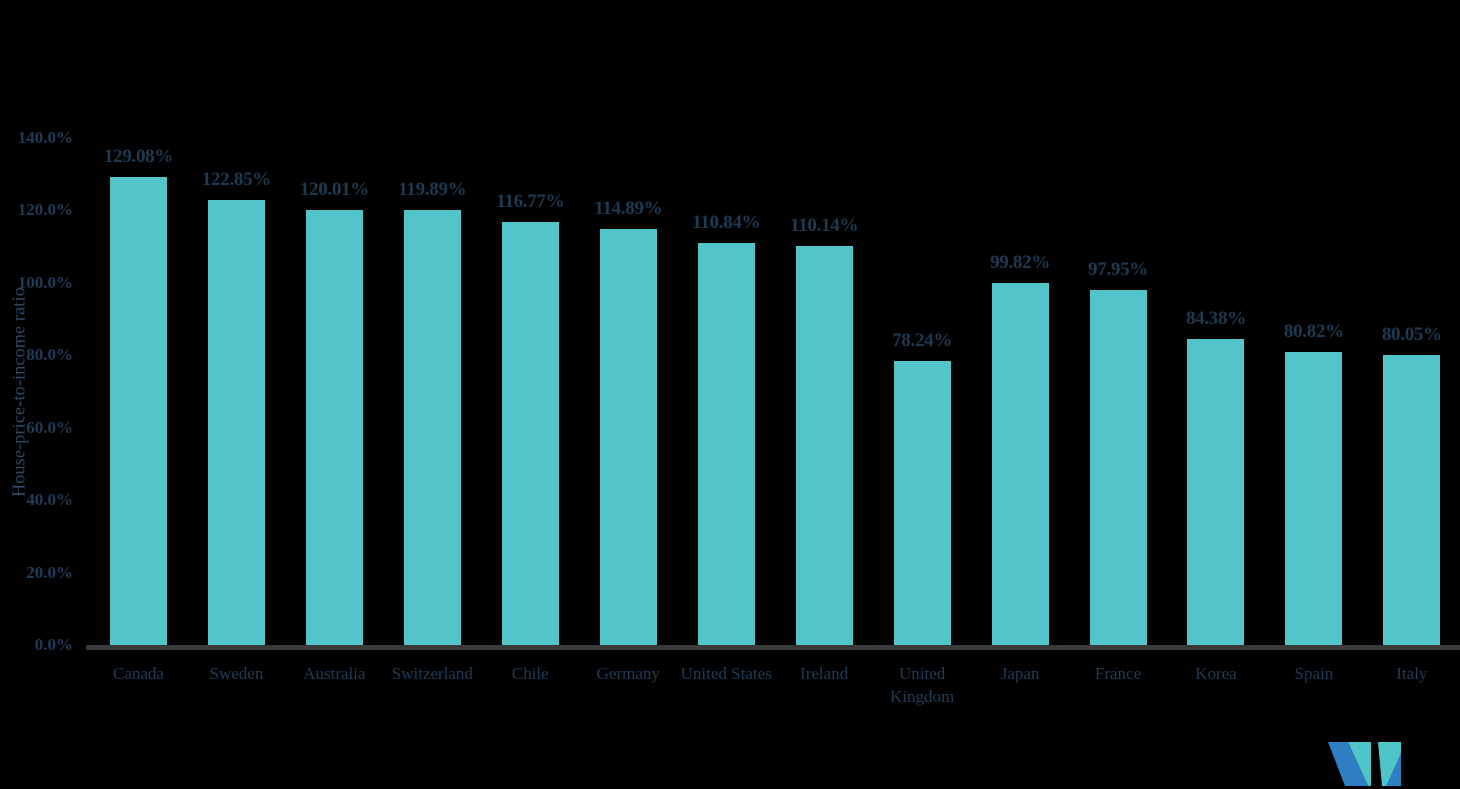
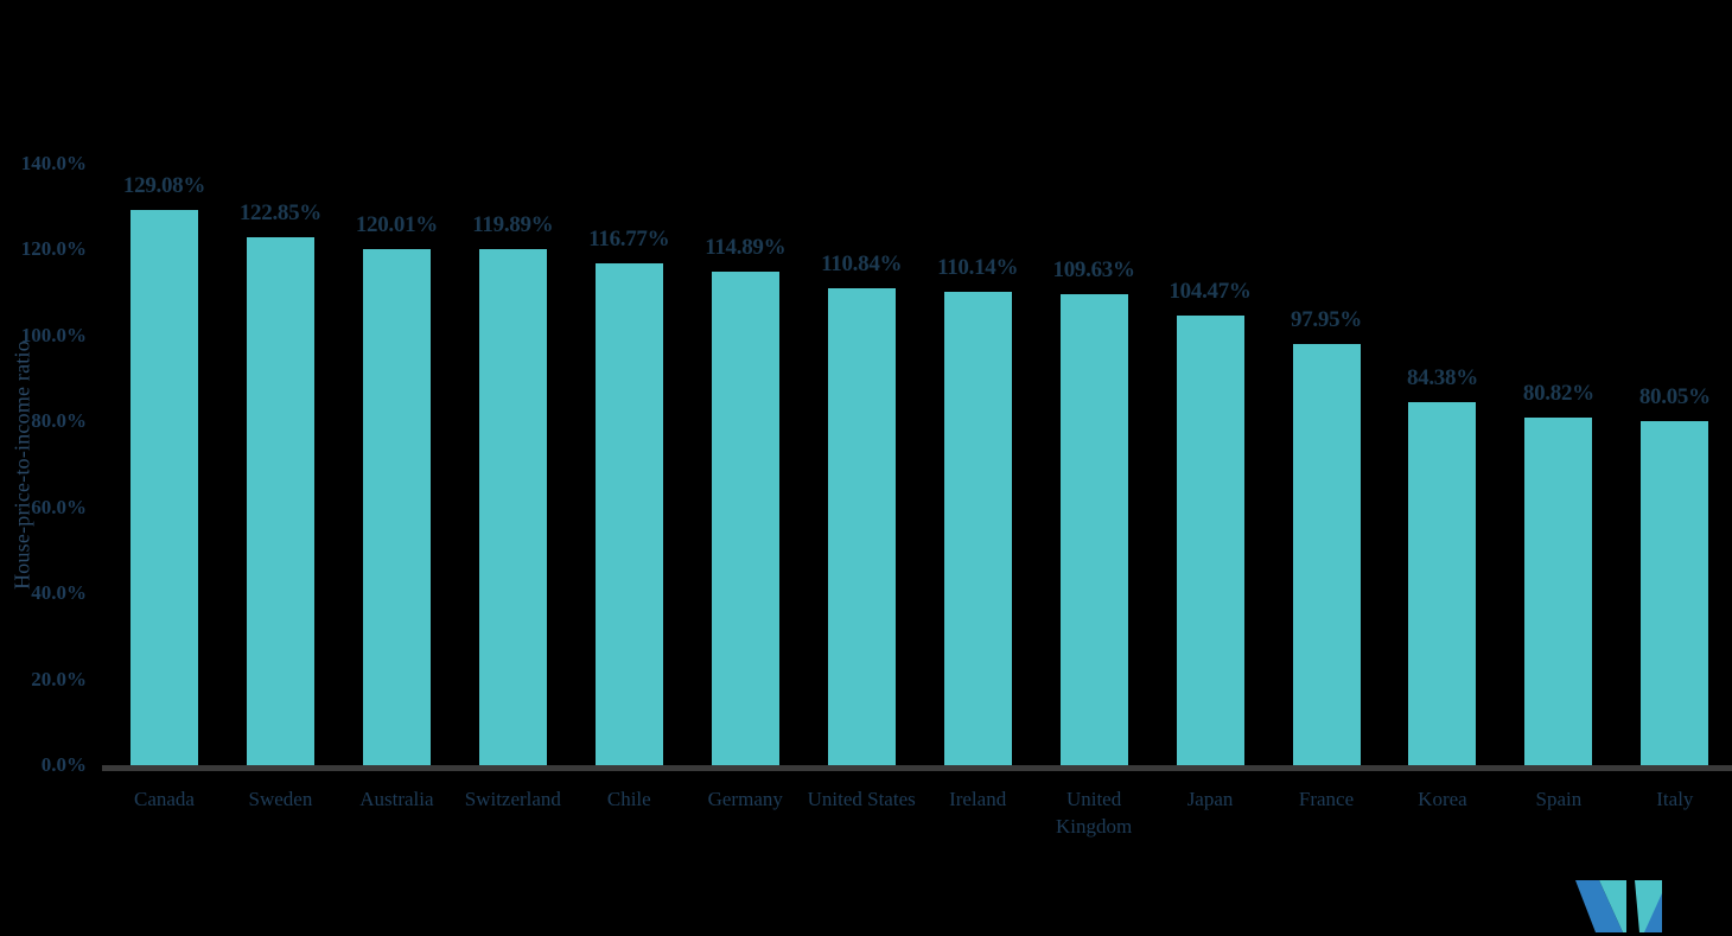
United Kingdom: 78.24% -> 109.63%
Japan: 99.82% -> 104.47%
